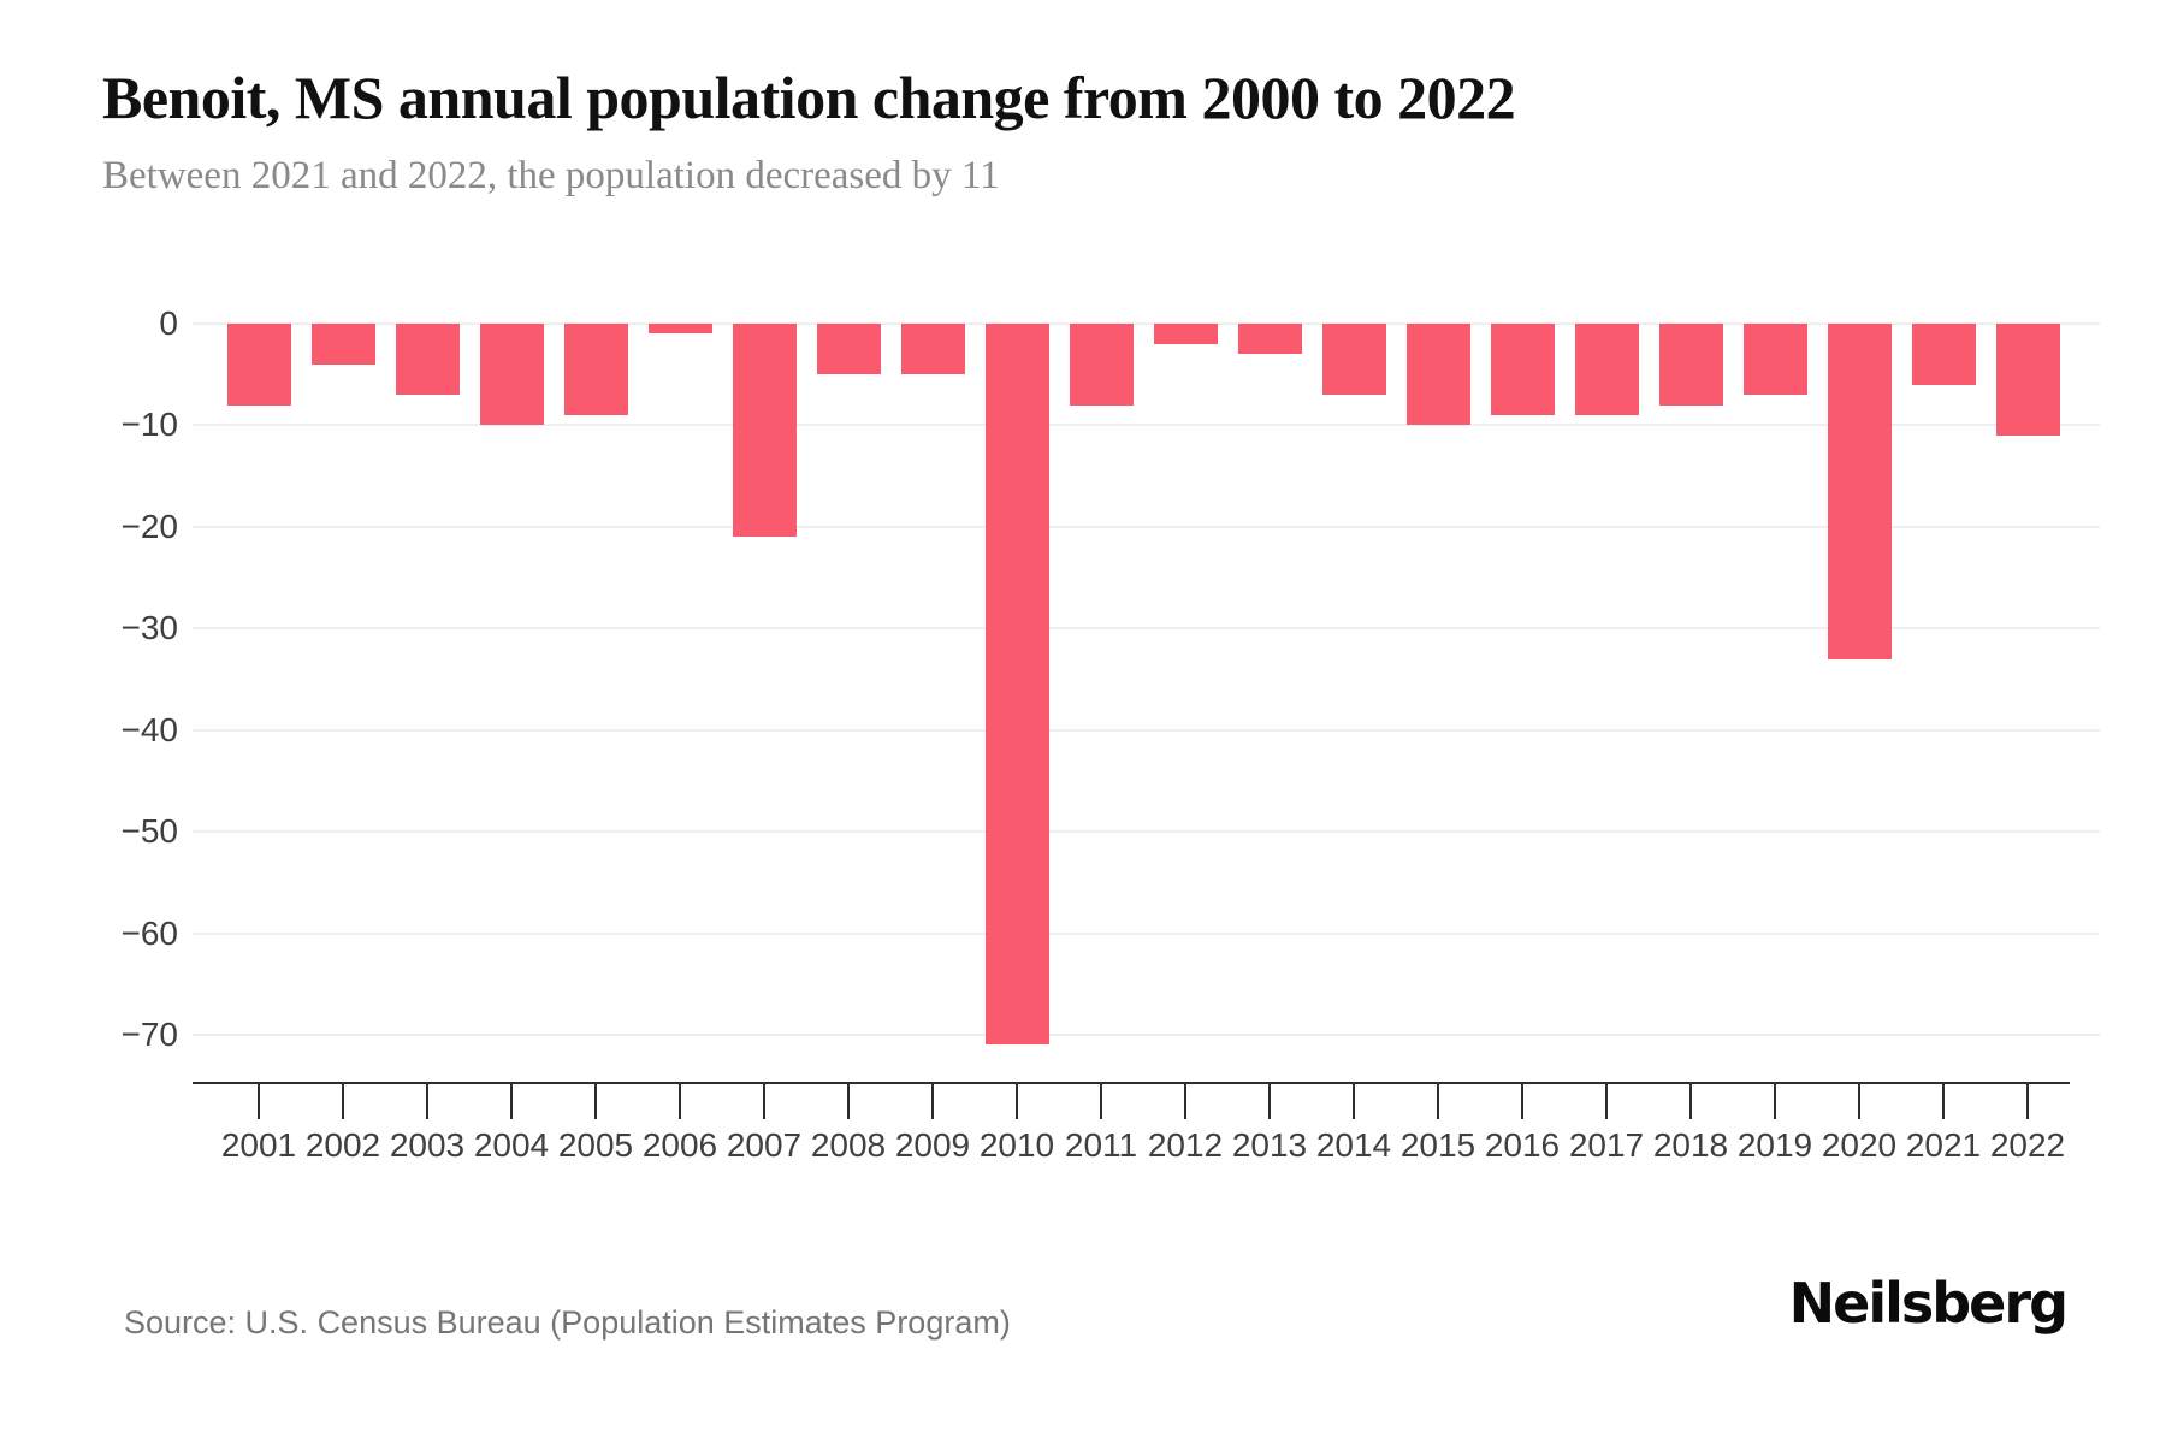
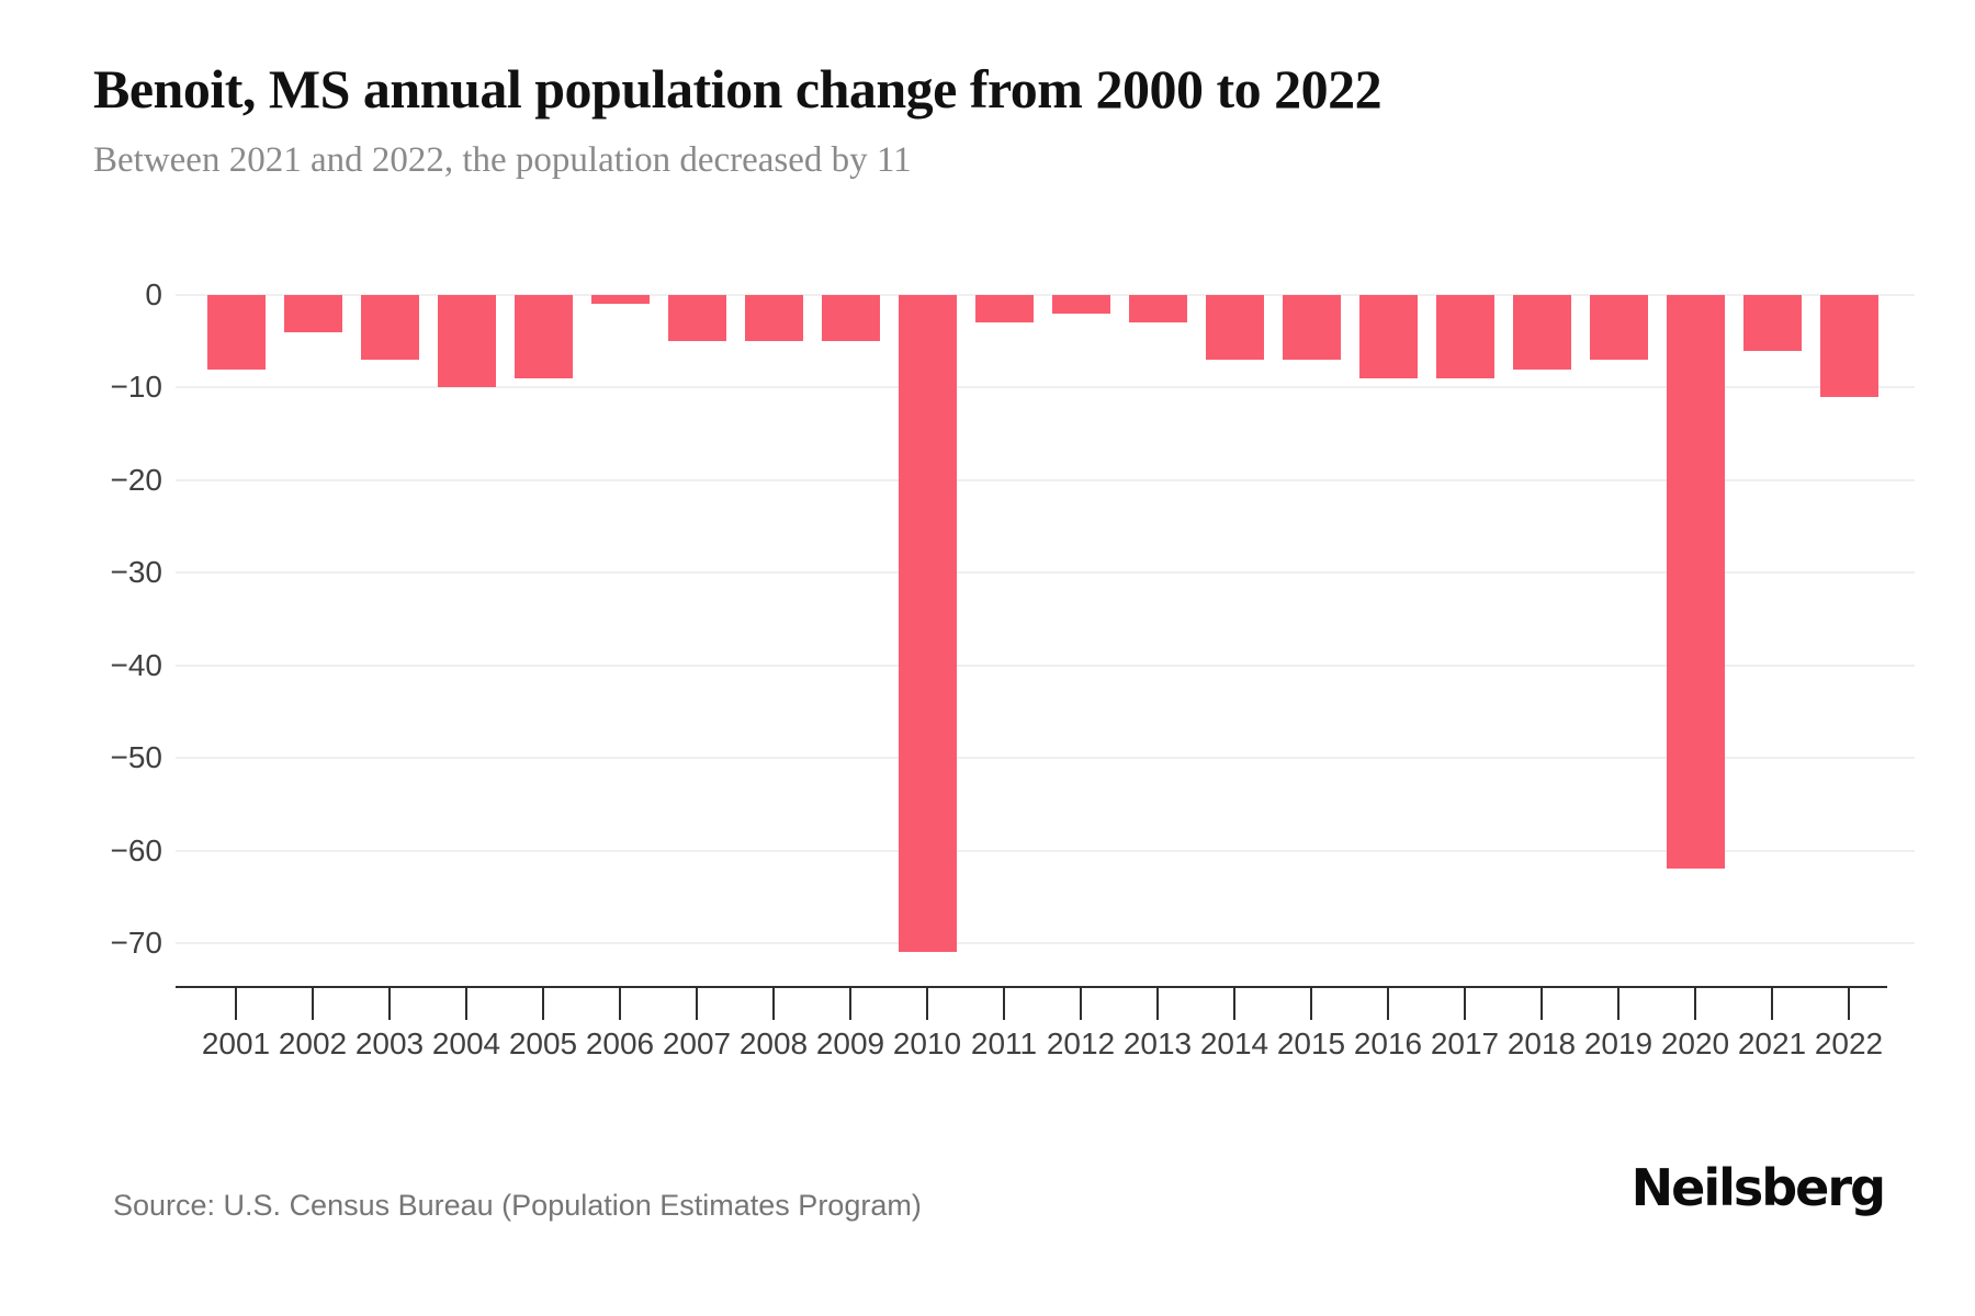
2007: -21 -> -5
2011: -8 -> -3
2015: -10 -> -7
2020: -33 -> -62
